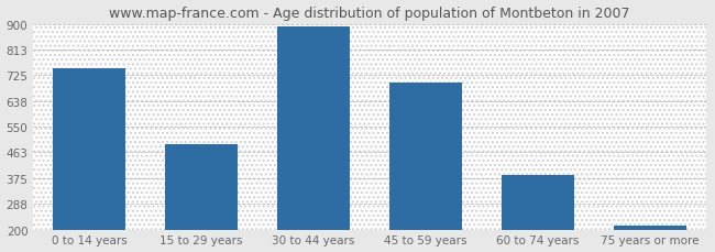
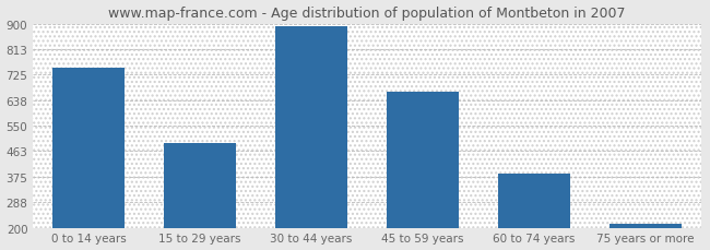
45 to 59 years: 700 -> 665
